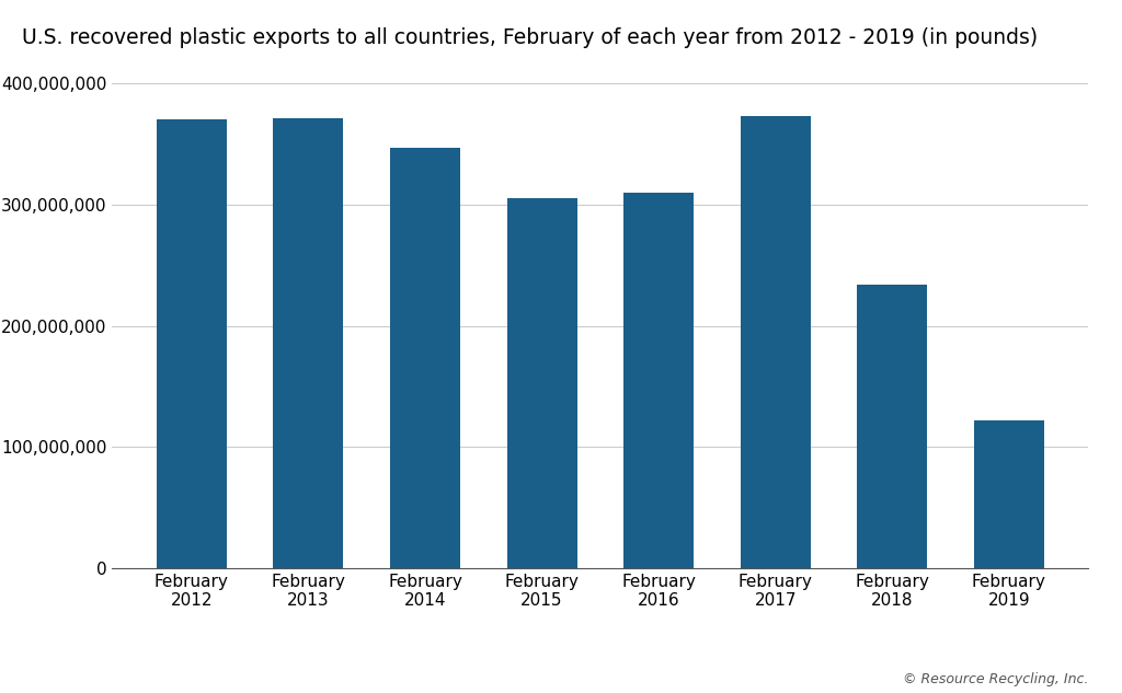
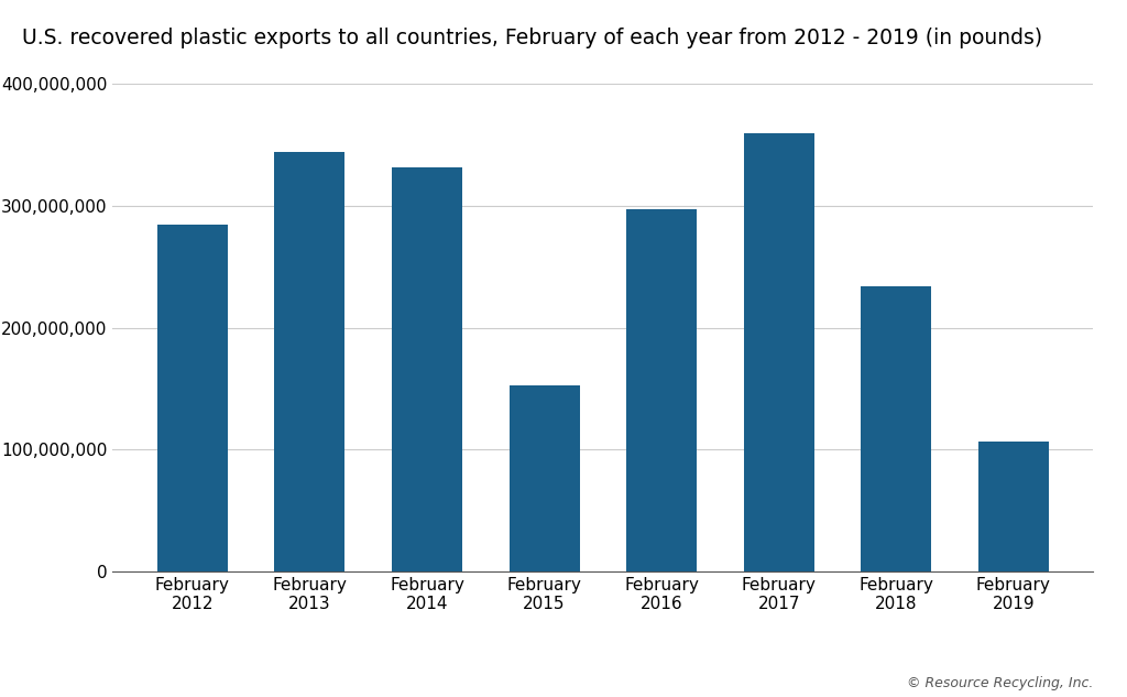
February 2012: 370,000,000 -> 284,000,000
February 2013: 371,000,000 -> 344,000,000
February 2014: 347,000,000 -> 331,000,000
February 2015: 305,000,000 -> 153,000,000
February 2016: 310,000,000 -> 297,000,000
February 2017: 373,000,000 -> 359,000,000
February 2019: 122,000,000 -> 107,000,000
